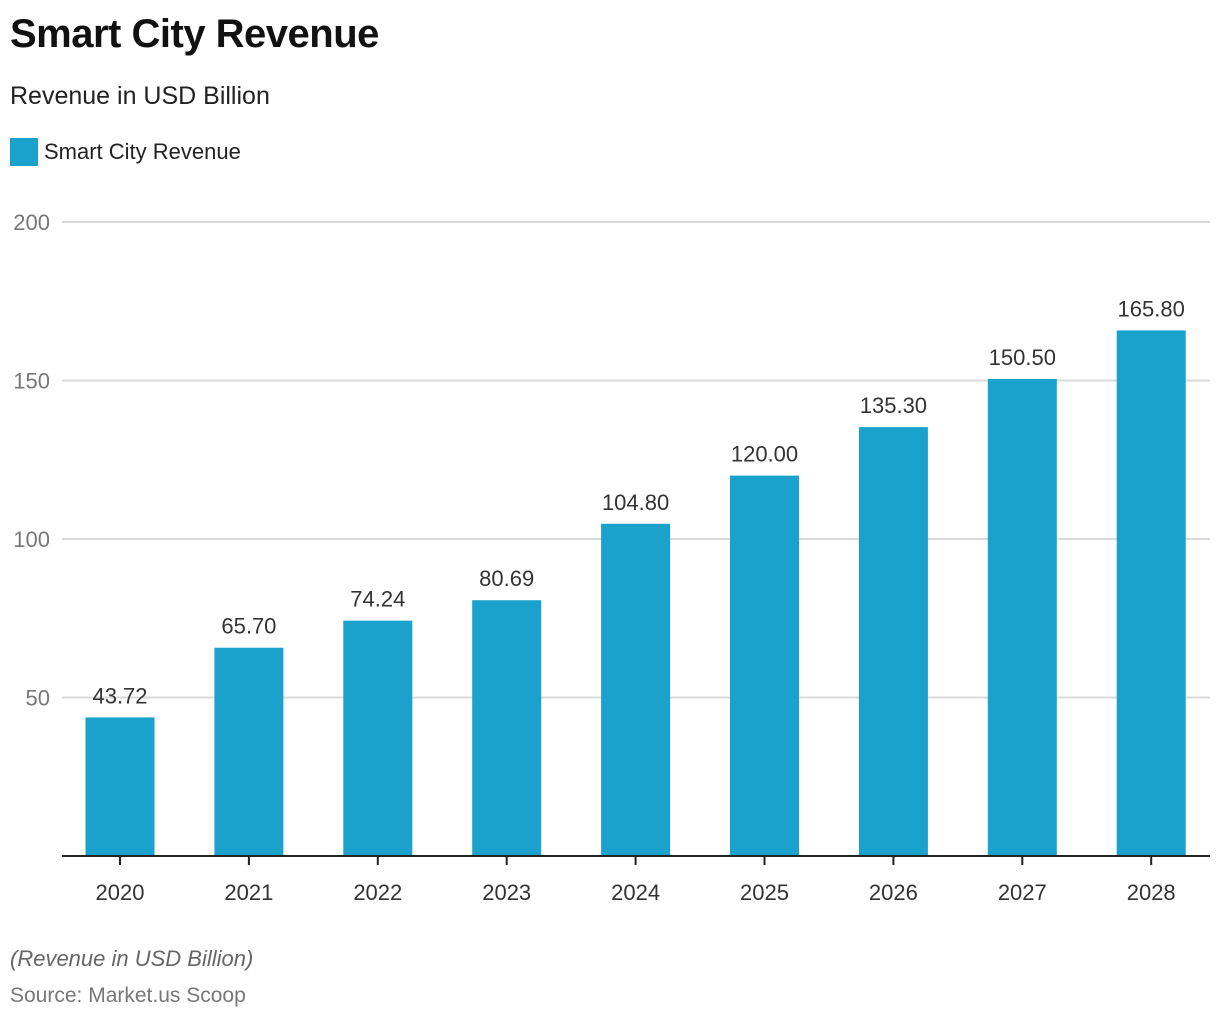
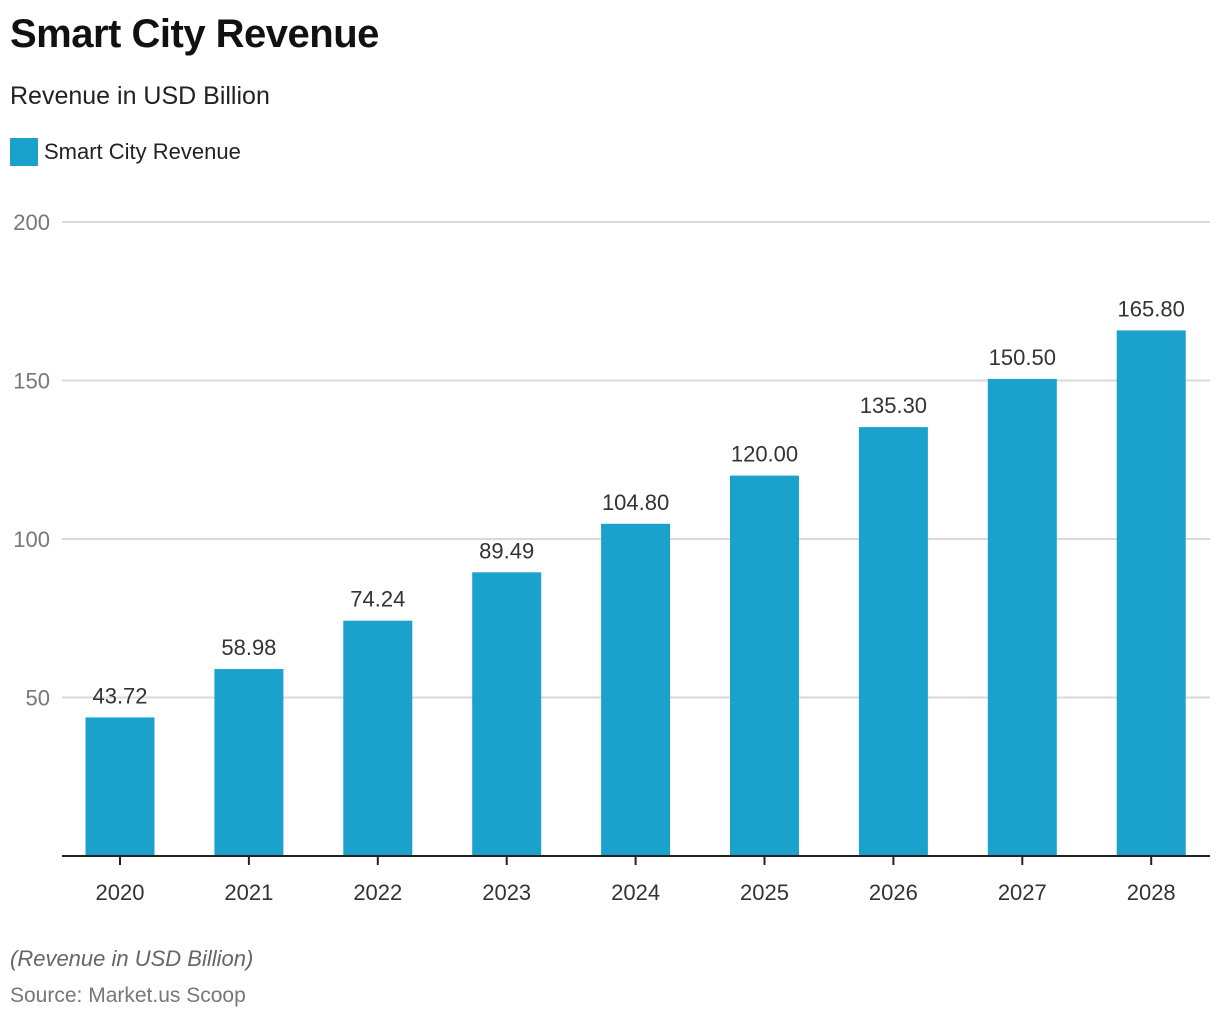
2021: 65.70 -> 58.98
2023: 80.69 -> 89.49
